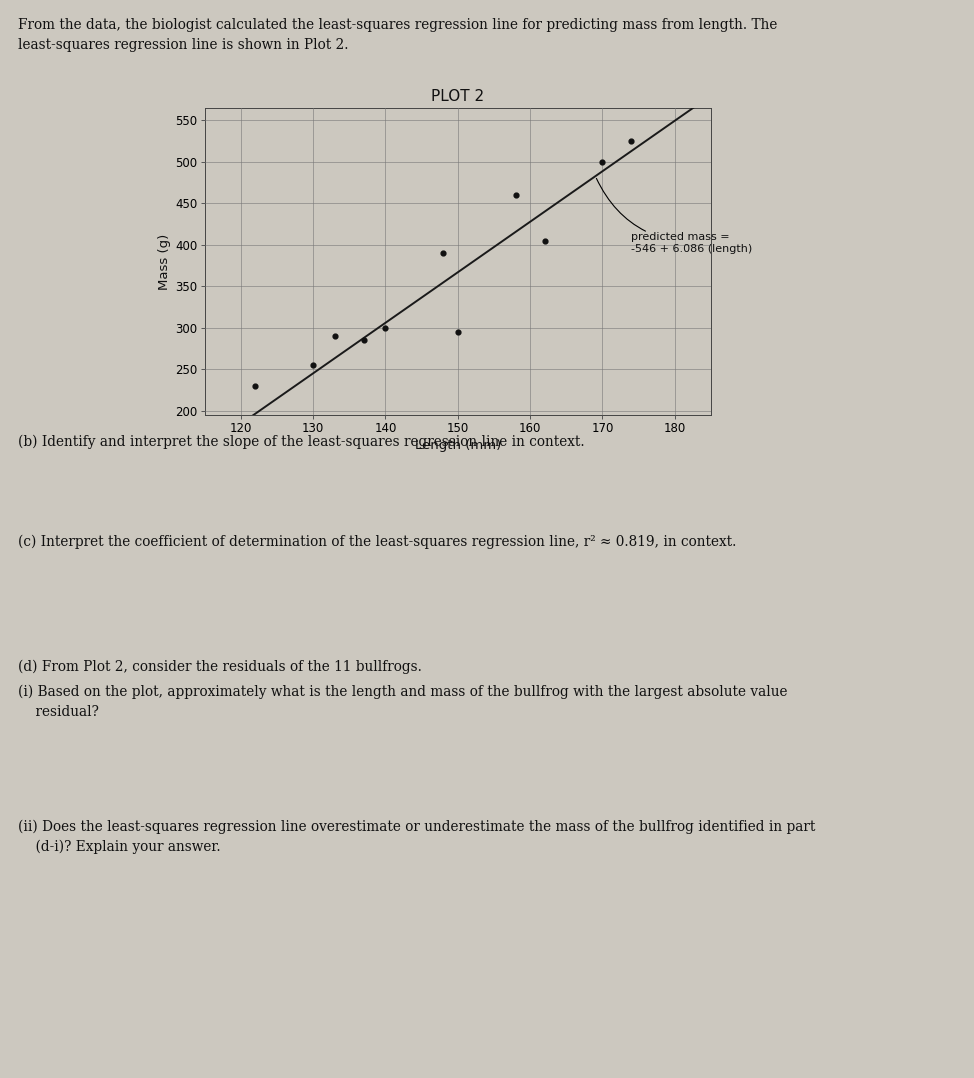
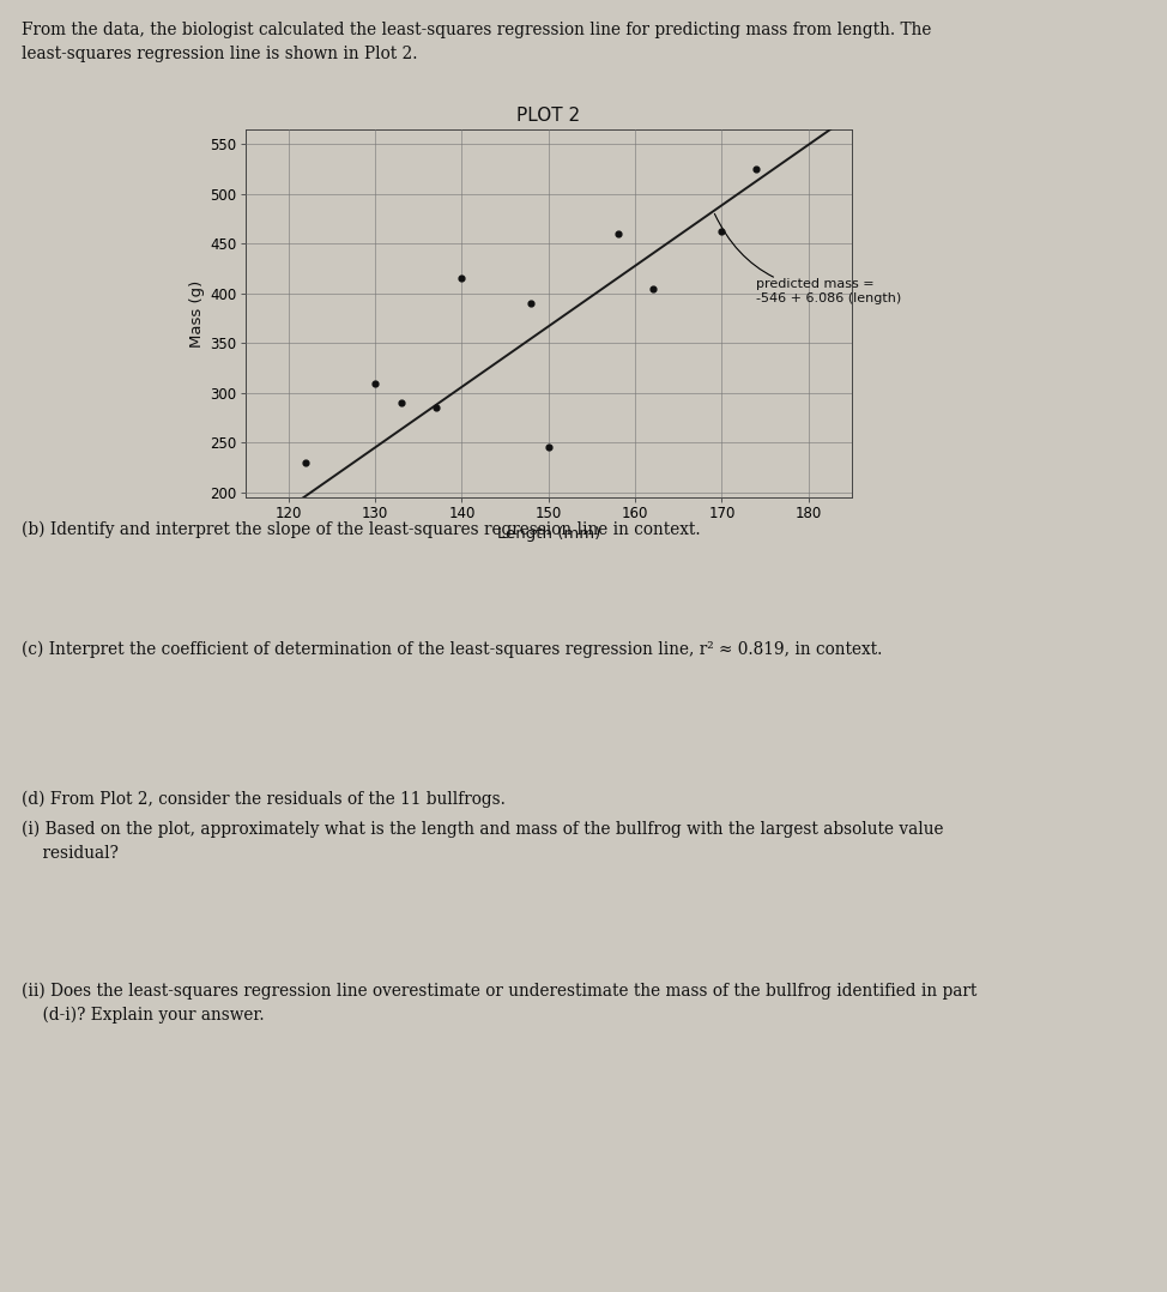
130: 255 -> 310
140: 300 -> 416
150: 295 -> 246
170: 500 -> 462
